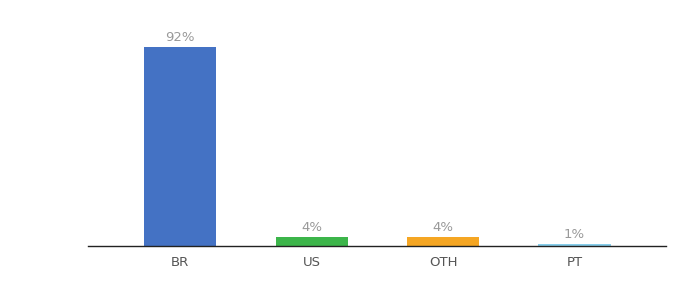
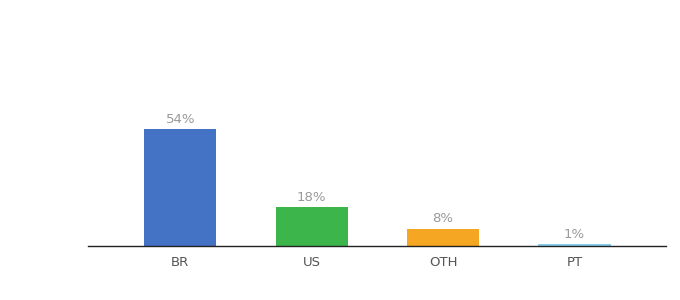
BR: 92% -> 54%
US: 4% -> 18%
OTH: 4% -> 8%
